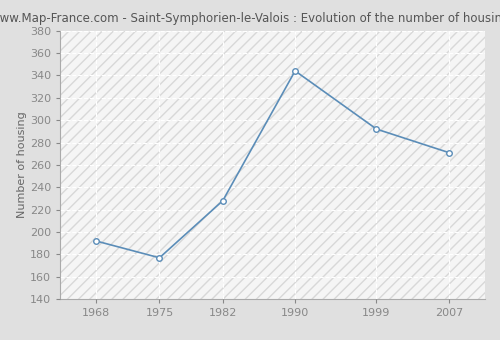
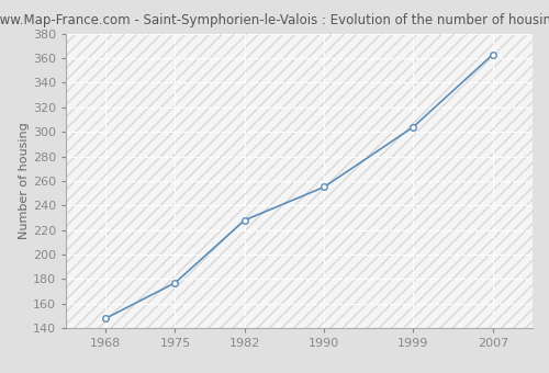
1968: 192 -> 148
1990: 344 -> 255
1999: 292 -> 304
2007: 271 -> 363
